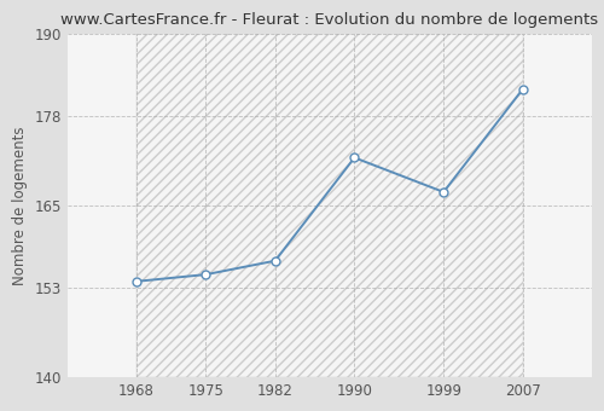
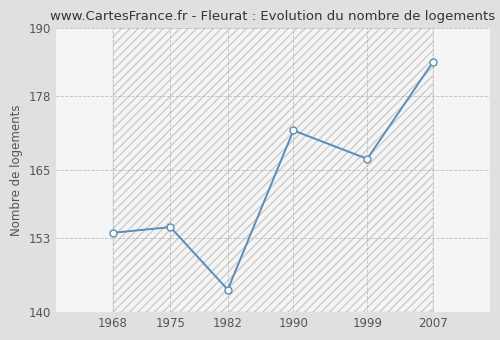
1982: 157 -> 144
2007: 182 -> 184
